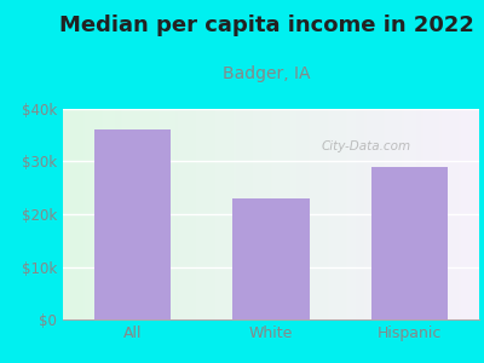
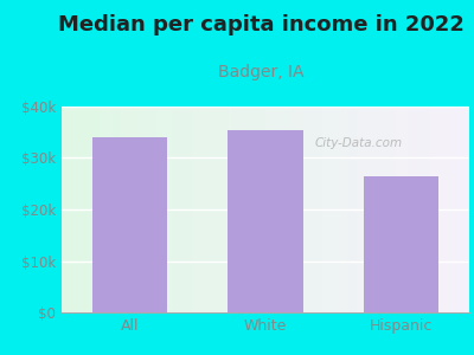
All: $36.0k -> $34.0k
White: $23.0k -> $35.5k
Hispanic: $29.0k -> $26.5k
